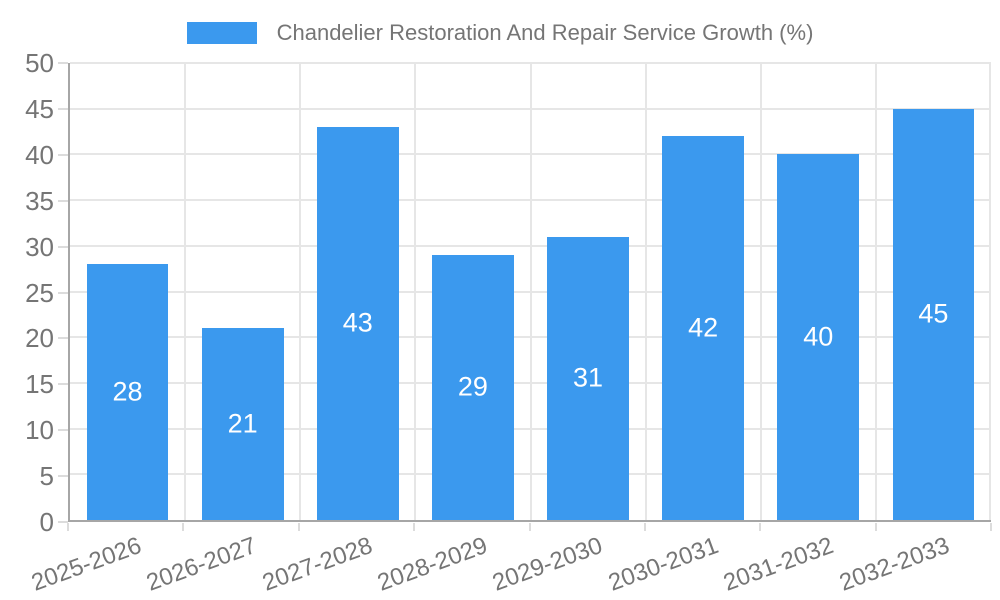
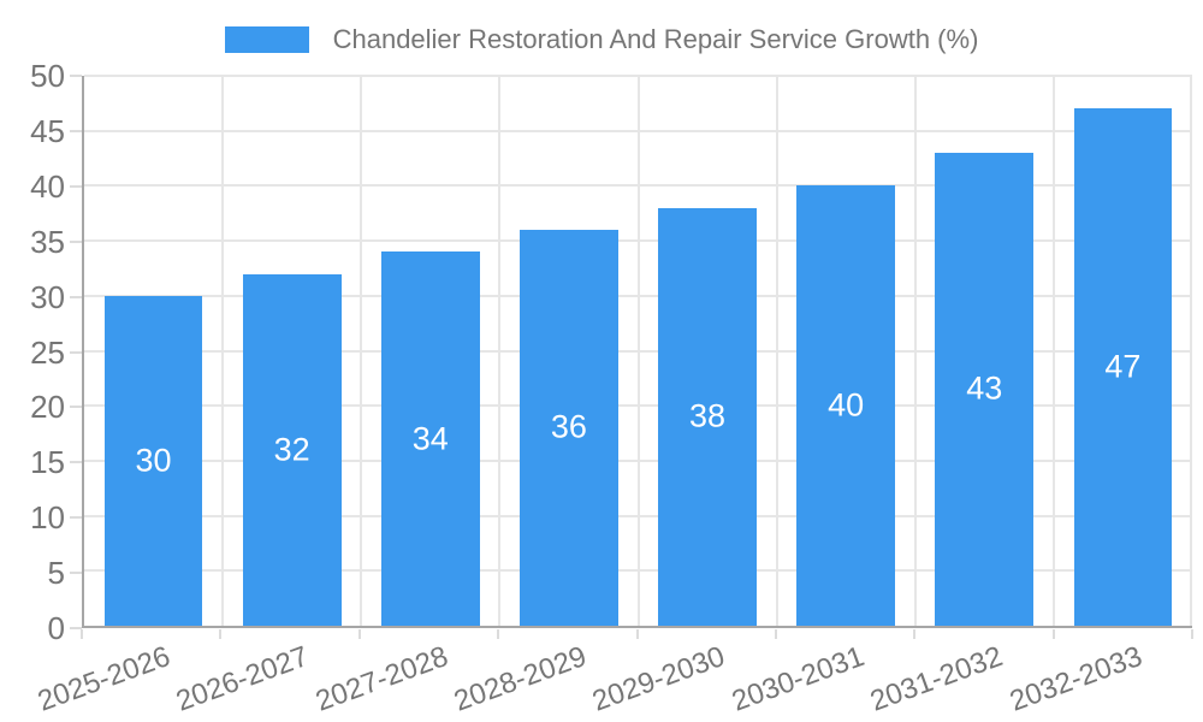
2025-2026: 28 -> 30
2026-2027: 21 -> 32
2027-2028: 43 -> 34
2028-2029: 29 -> 36
2029-2030: 31 -> 38
2030-2031: 42 -> 40
2031-2032: 40 -> 43
2032-2033: 45 -> 47
